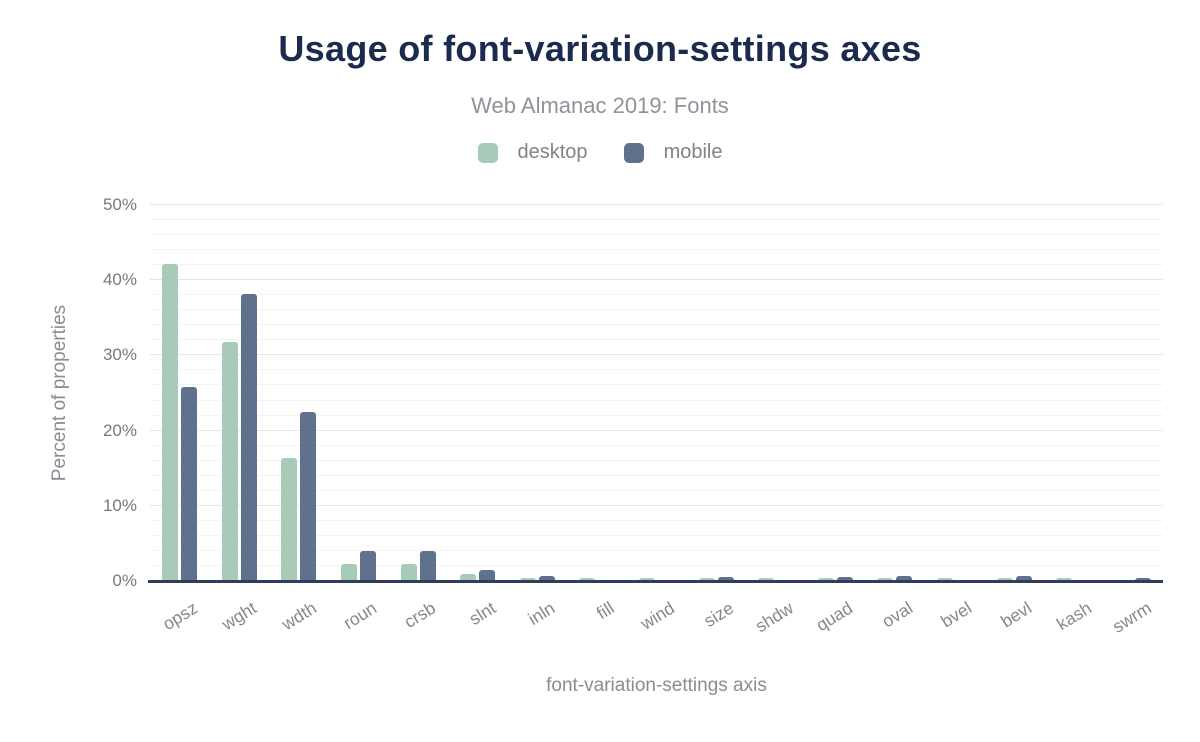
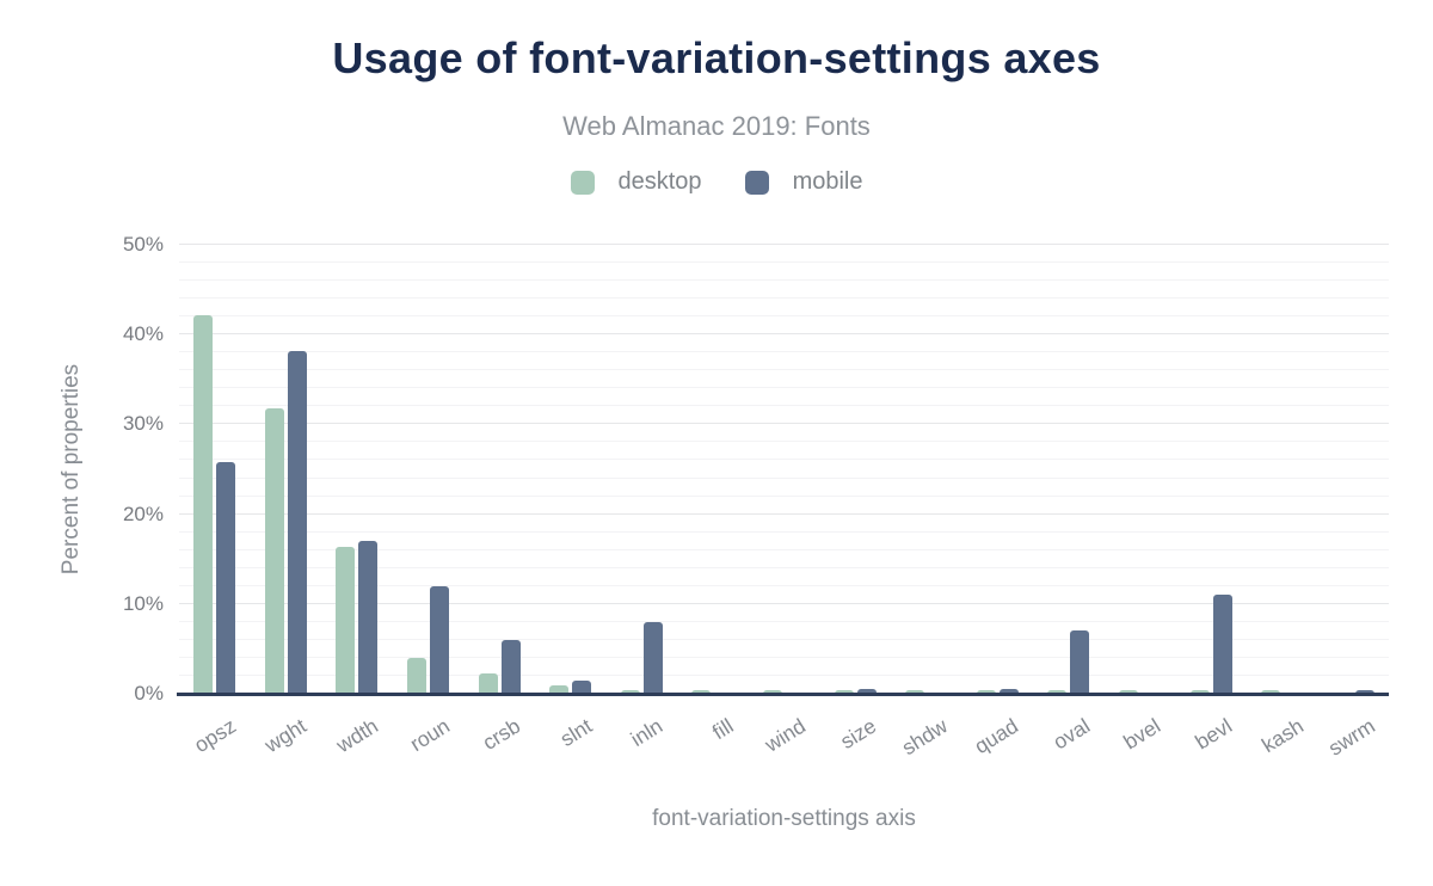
mobile/wdth: 22% -> 17%
desktop/roun: 2% -> 4%
mobile/roun: 4% -> 12%
mobile/crsb: 4% -> 6%
mobile/inln: 1% -> 8%
mobile/oval: 1% -> 7%
mobile/bevl: 1% -> 11%
